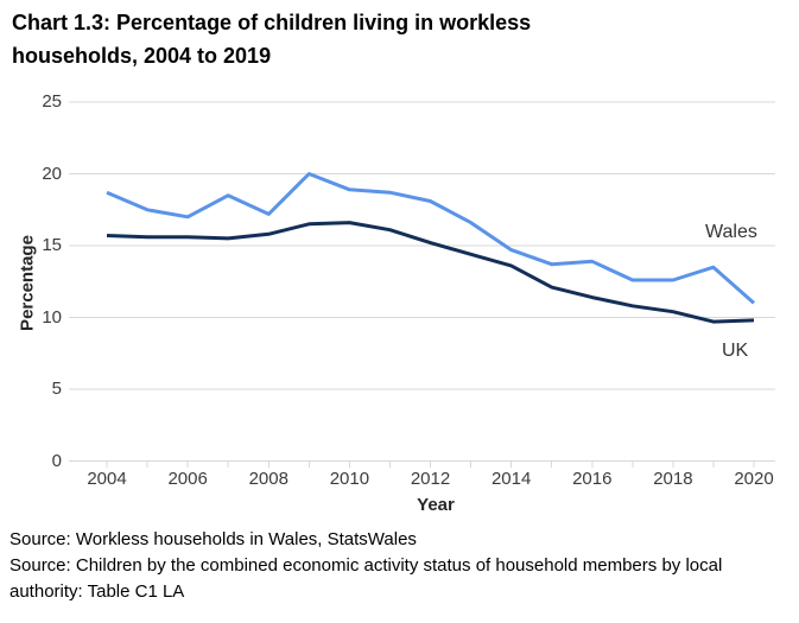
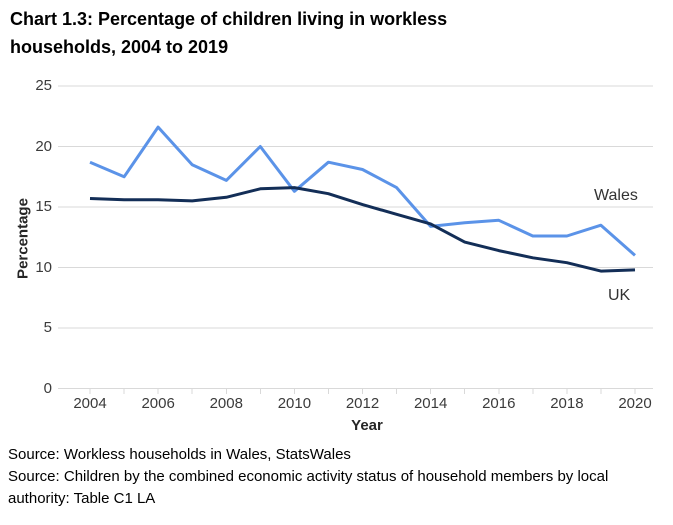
Wales/2006: 17.0 -> 21.6
Wales/2010: 18.9 -> 16.3
Wales/2014: 14.7 -> 13.4
